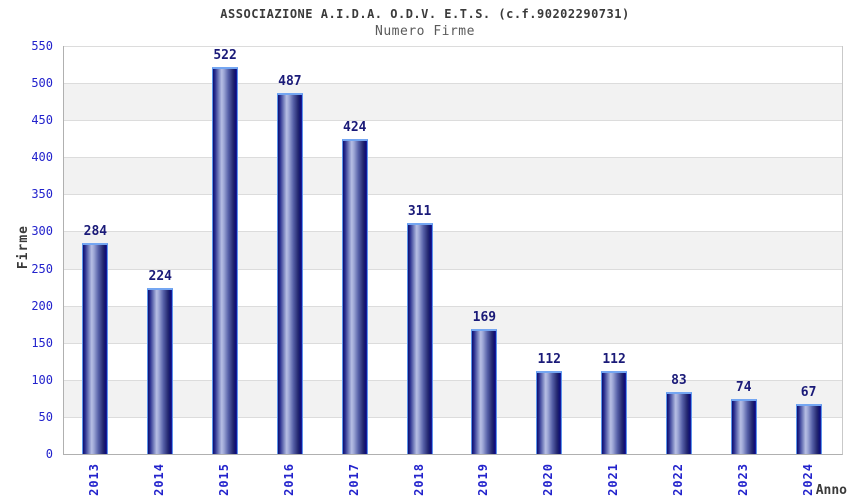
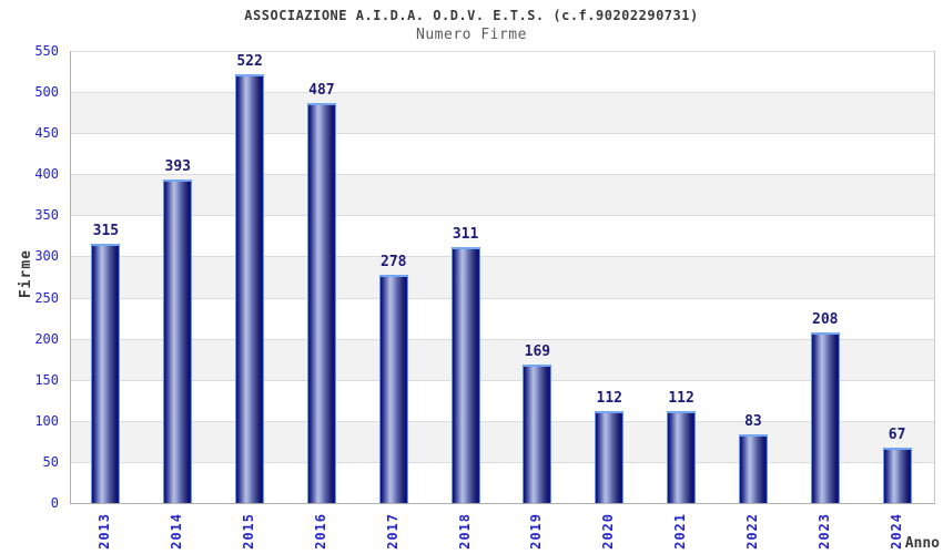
2013: 284 -> 315
2014: 224 -> 393
2017: 424 -> 278
2023: 74 -> 208
